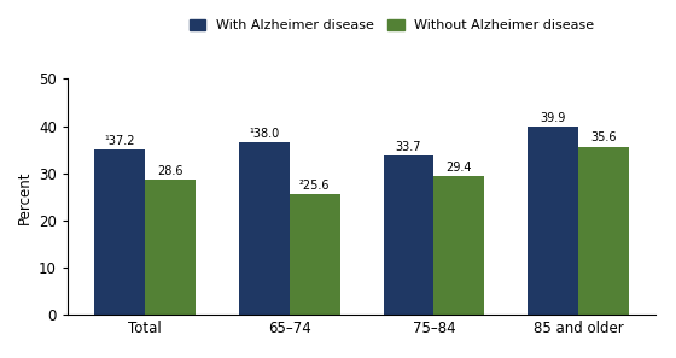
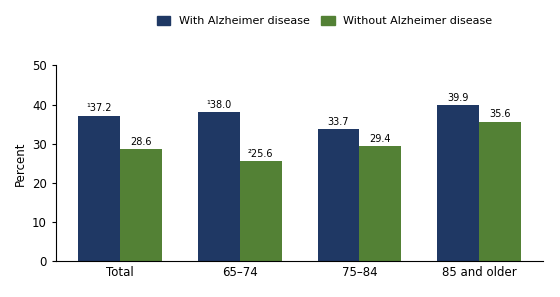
With Alzheimer disease/Total: 35.0 -> 37.2
With Alzheimer disease/65–74: 36.5 -> 38.0
